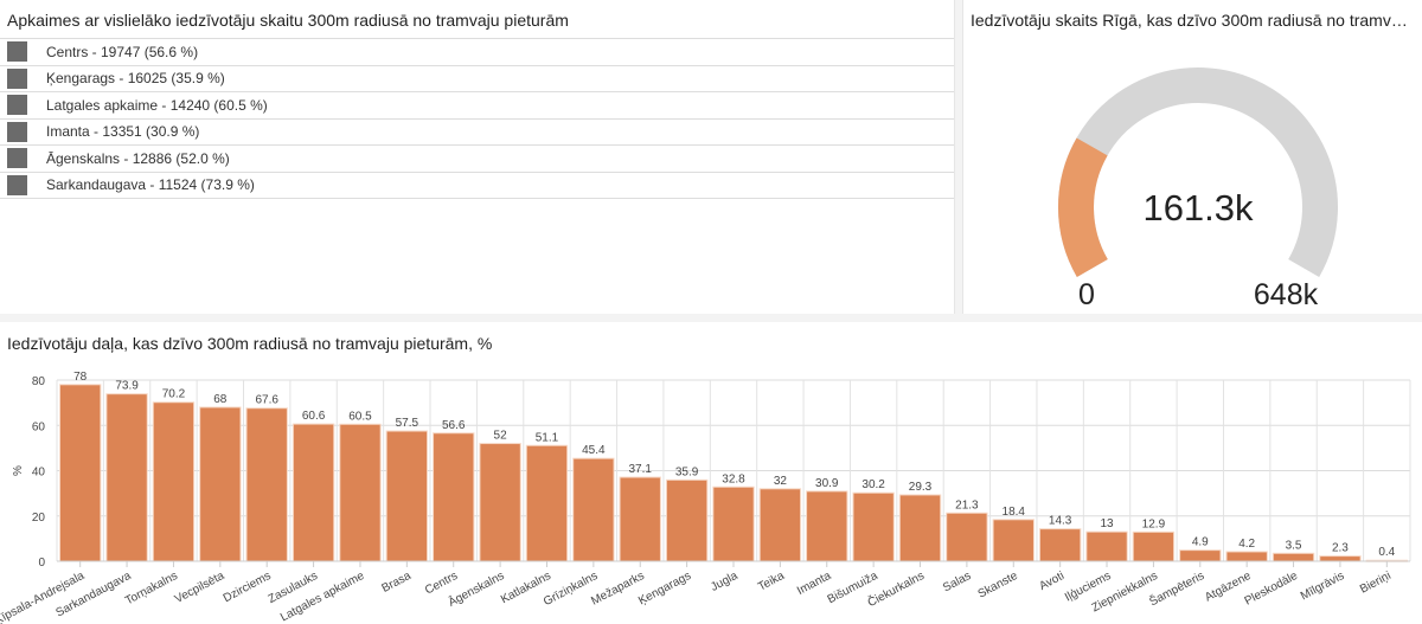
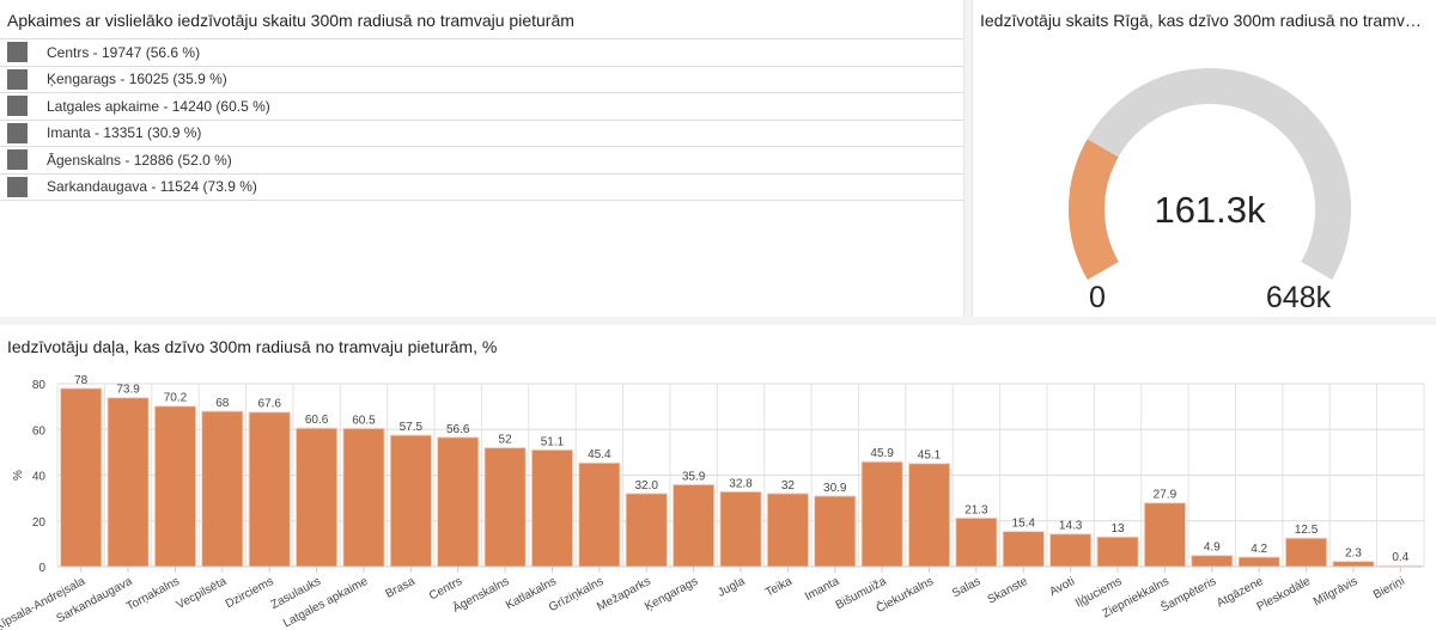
Mežaparks: 37.1 -> 32.0
Bišumuiža: 30.2 -> 45.9
Čiekurkalns: 29.3 -> 45.1
Skanste: 18.4 -> 15.4
Ziepniekkalns: 12.9 -> 27.9
Pleskodāle: 3.5 -> 12.5
